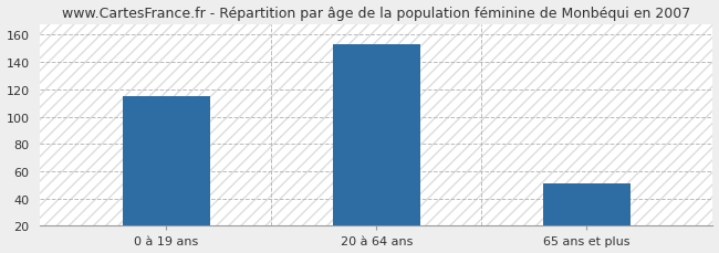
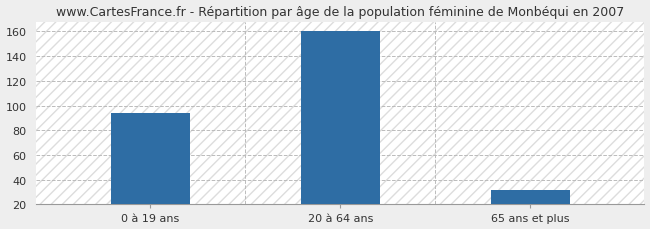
0 à 19 ans: 115 -> 94
20 à 64 ans: 153 -> 160
65 ans et plus: 51 -> 32
